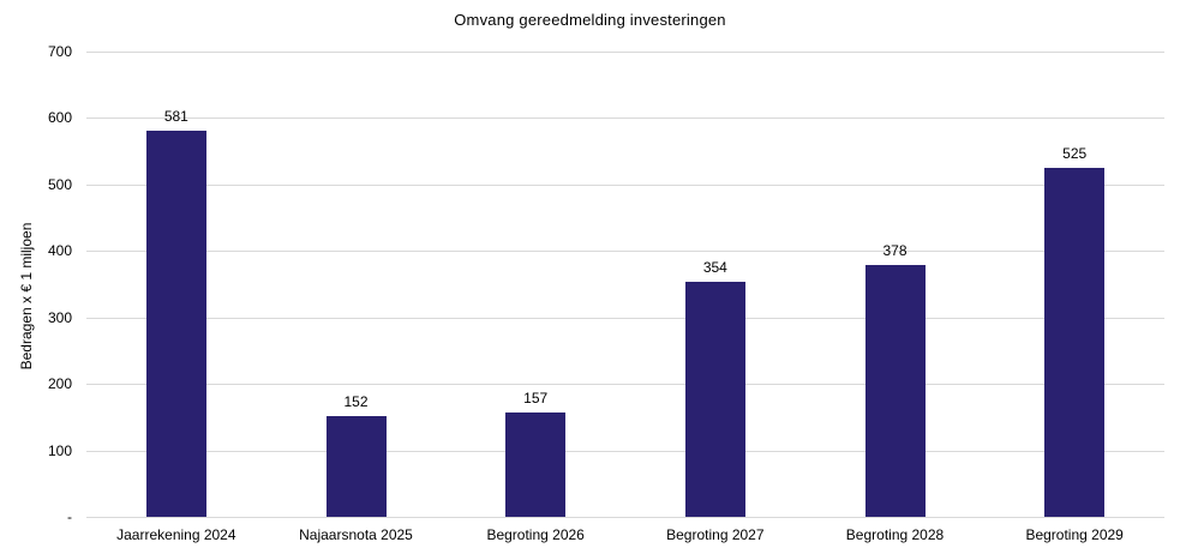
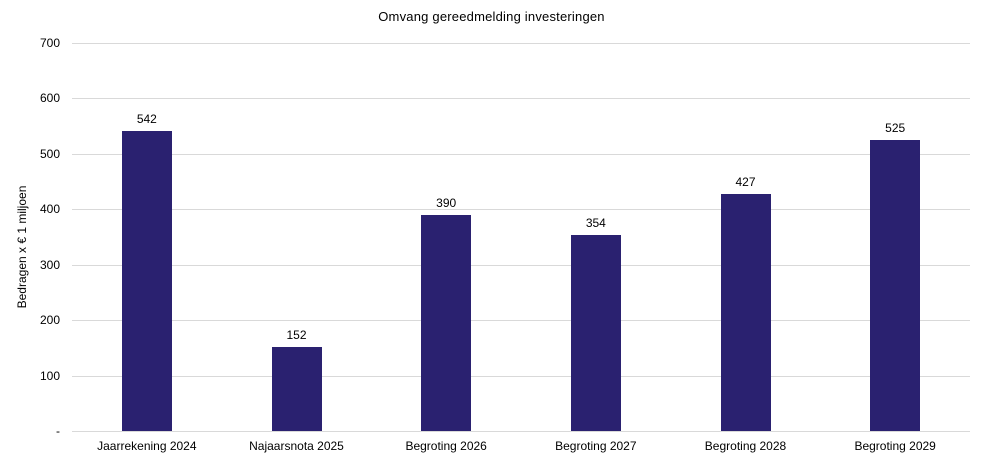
Jaarrekening 2024: 581 -> 542
Begroting 2026: 157 -> 390
Begroting 2028: 378 -> 427
